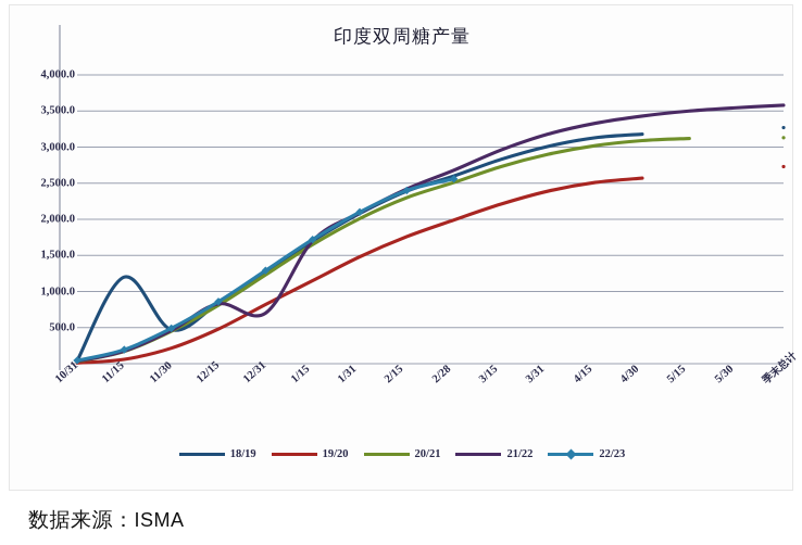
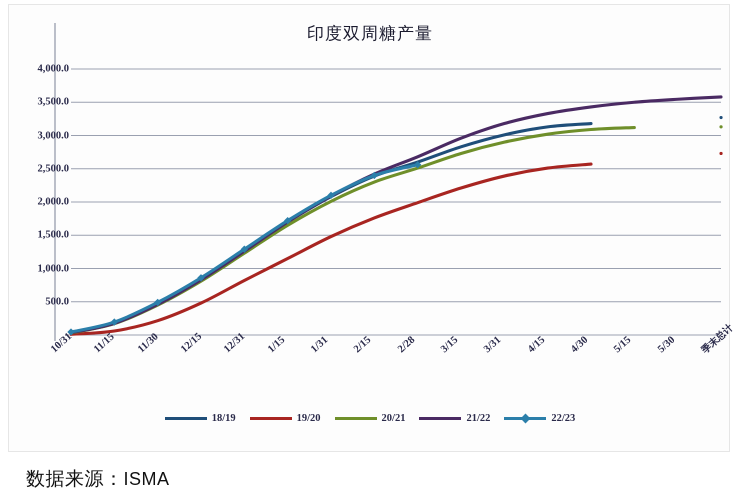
18/19/11/15: 1200 -> 200
21/22/12/31: 700 -> 1300
